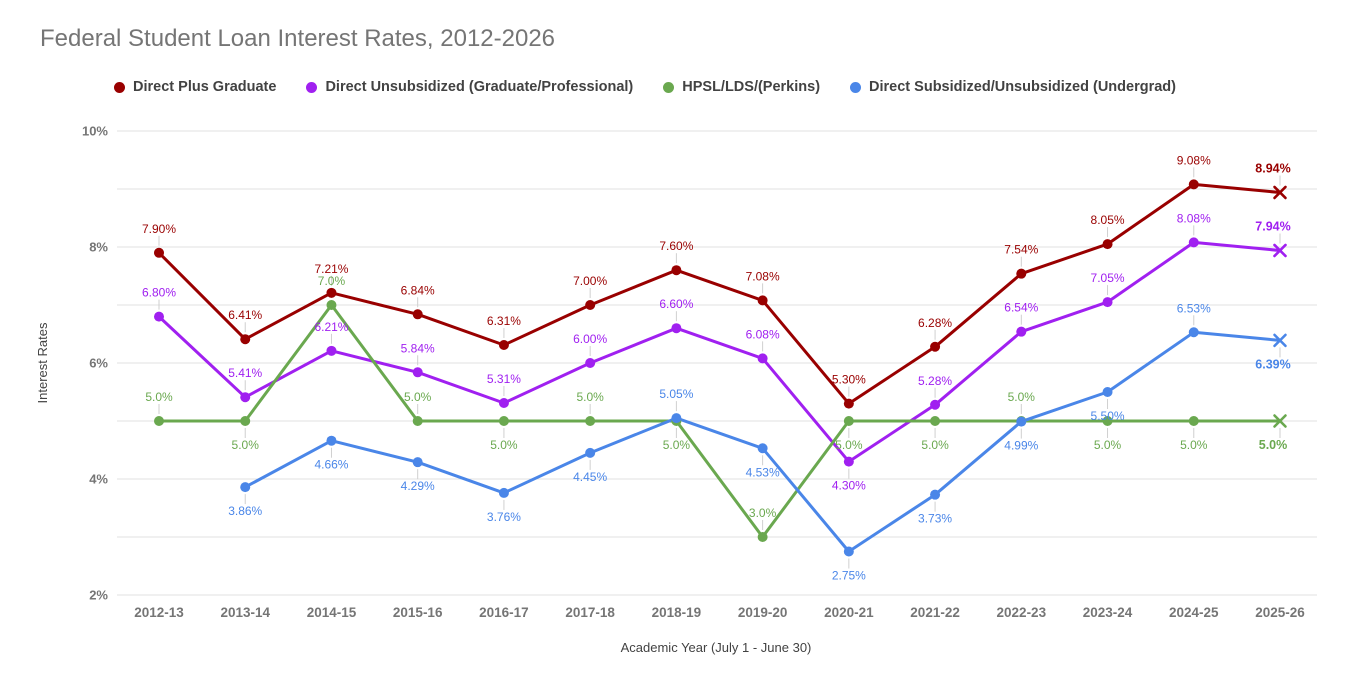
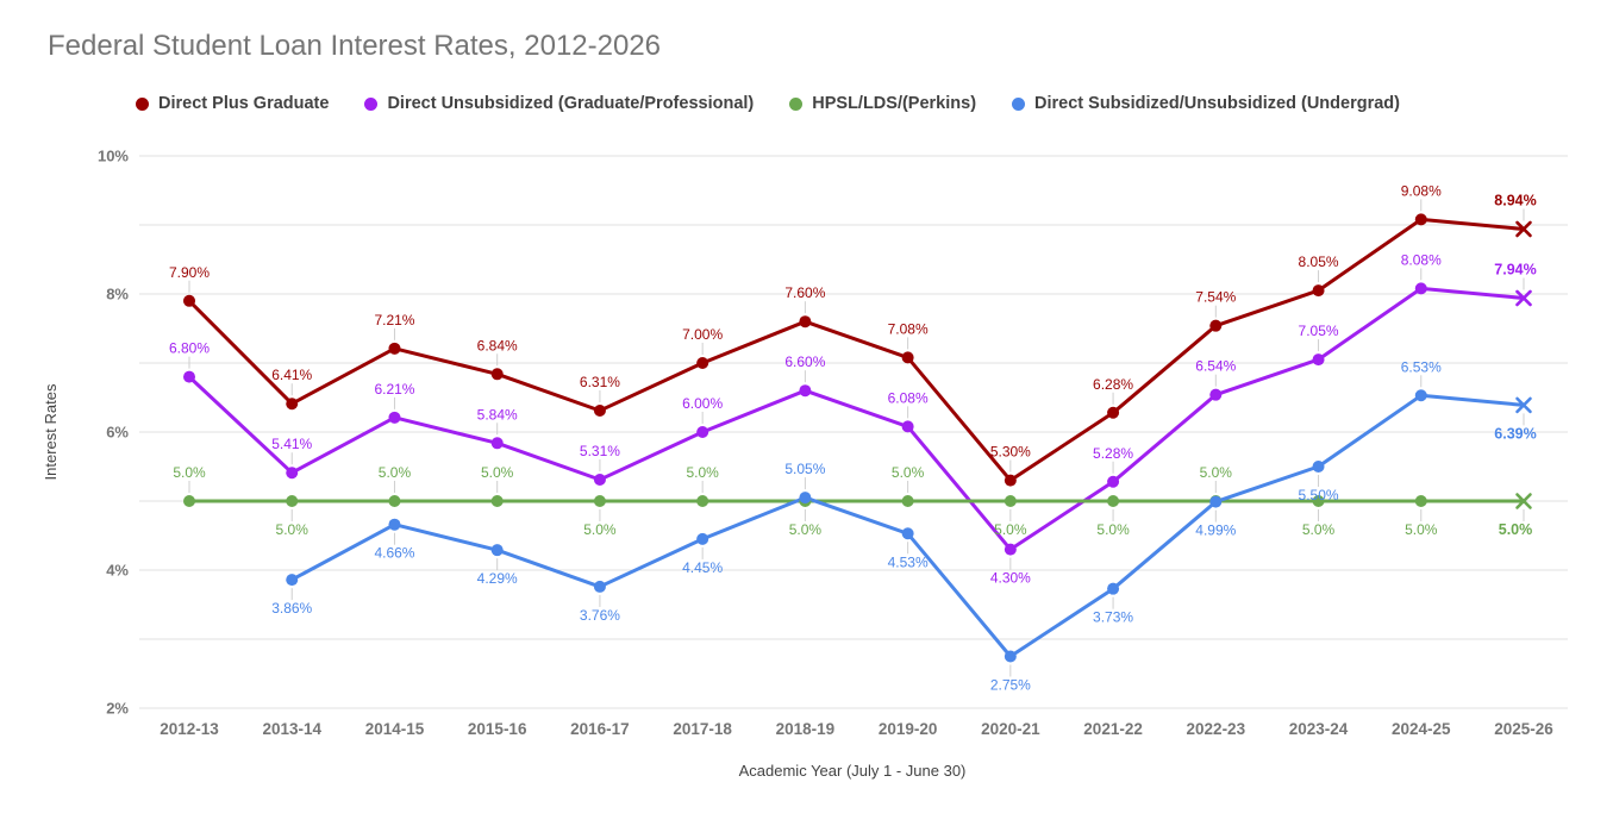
HPSL/LDS/(Perkins)/2014-15: 7.0% -> 5.0%
HPSL/LDS/(Perkins)/2019-20: 3.0% -> 5.0%
